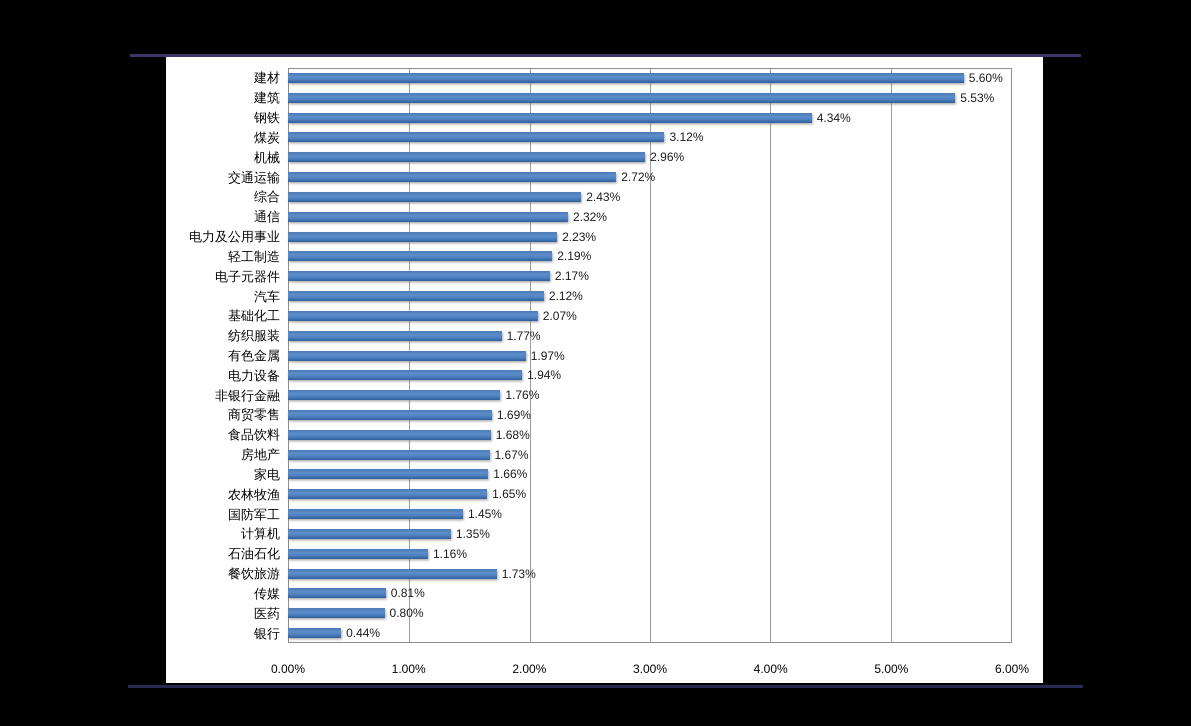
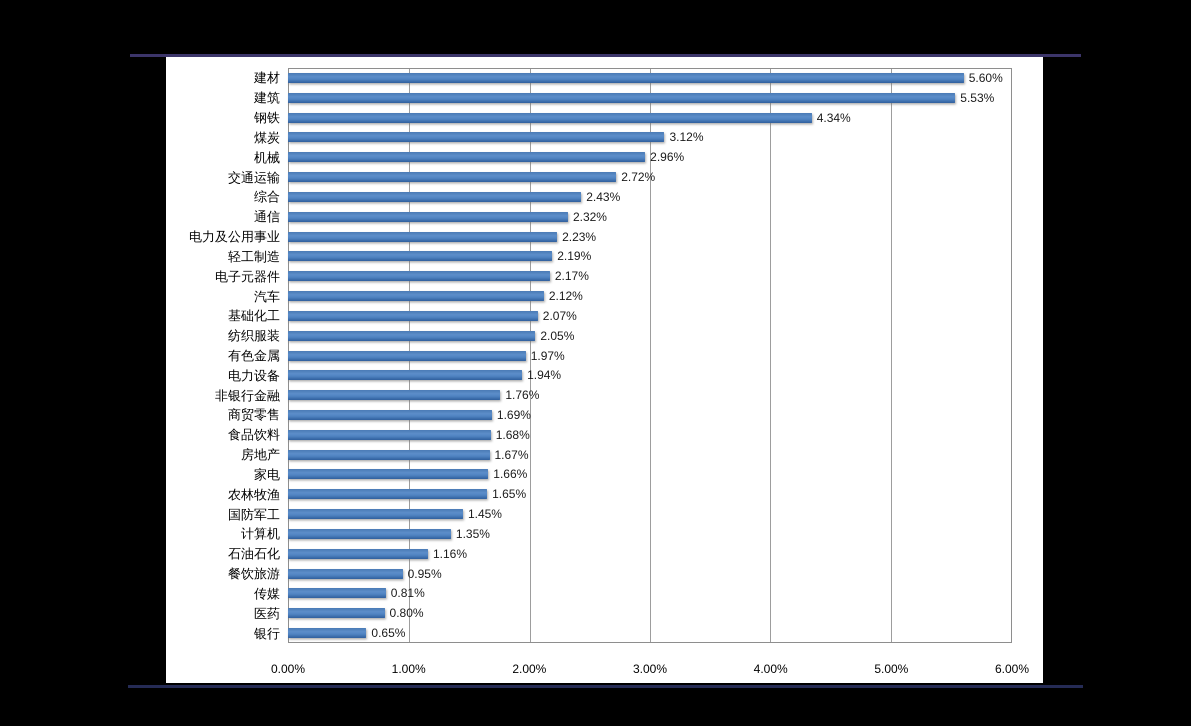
纺织服装: 1.77% -> 2.05%
餐饮旅游: 1.73% -> 0.95%
银行: 0.44% -> 0.65%
